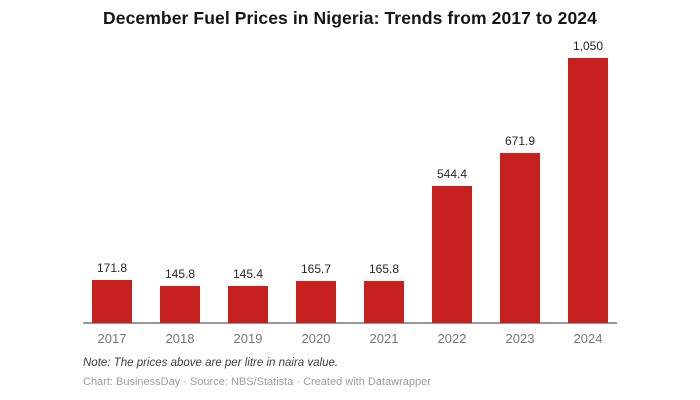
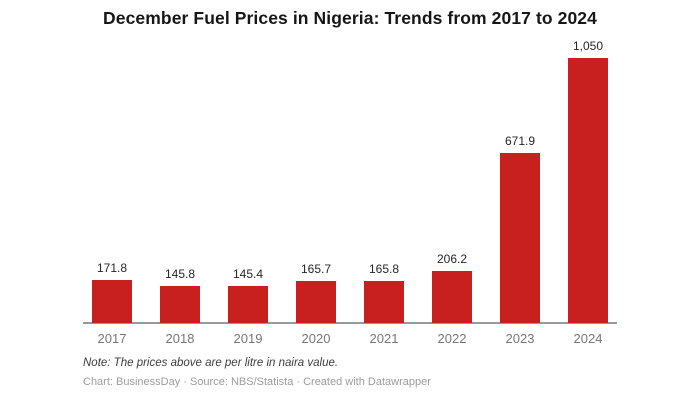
2022: 544.4 -> 206.2
